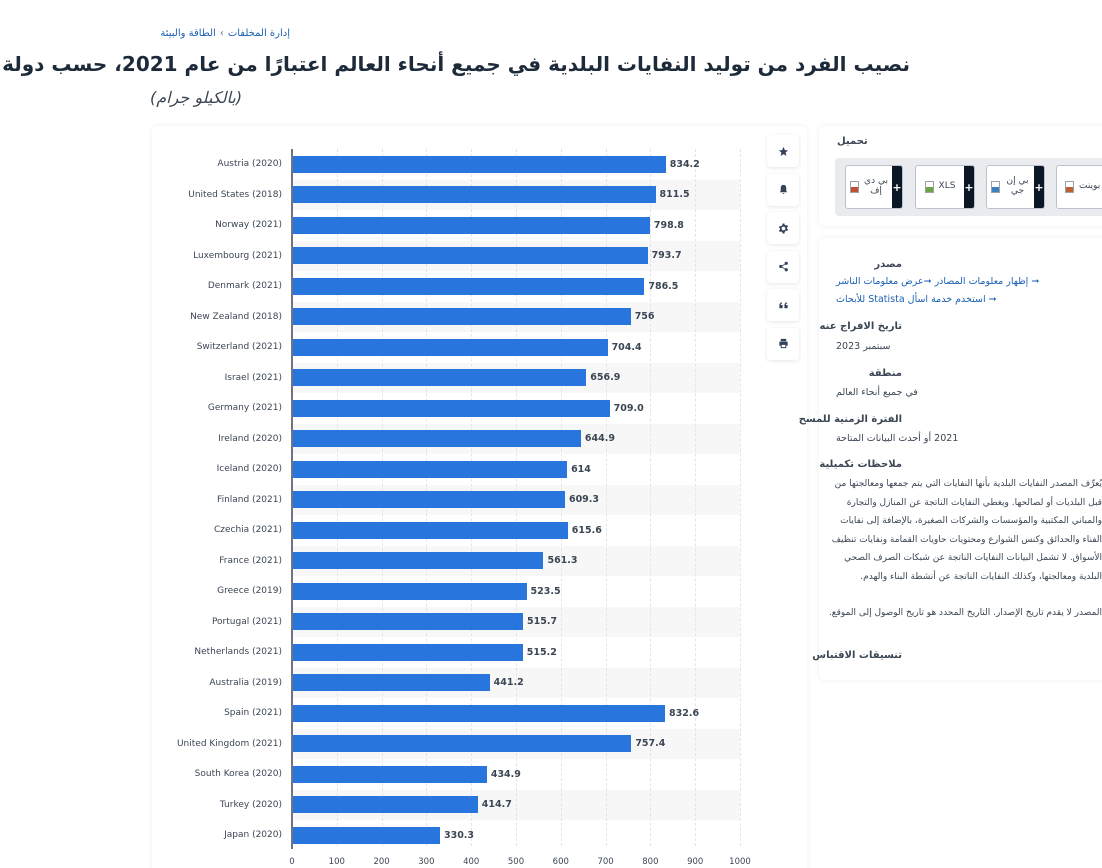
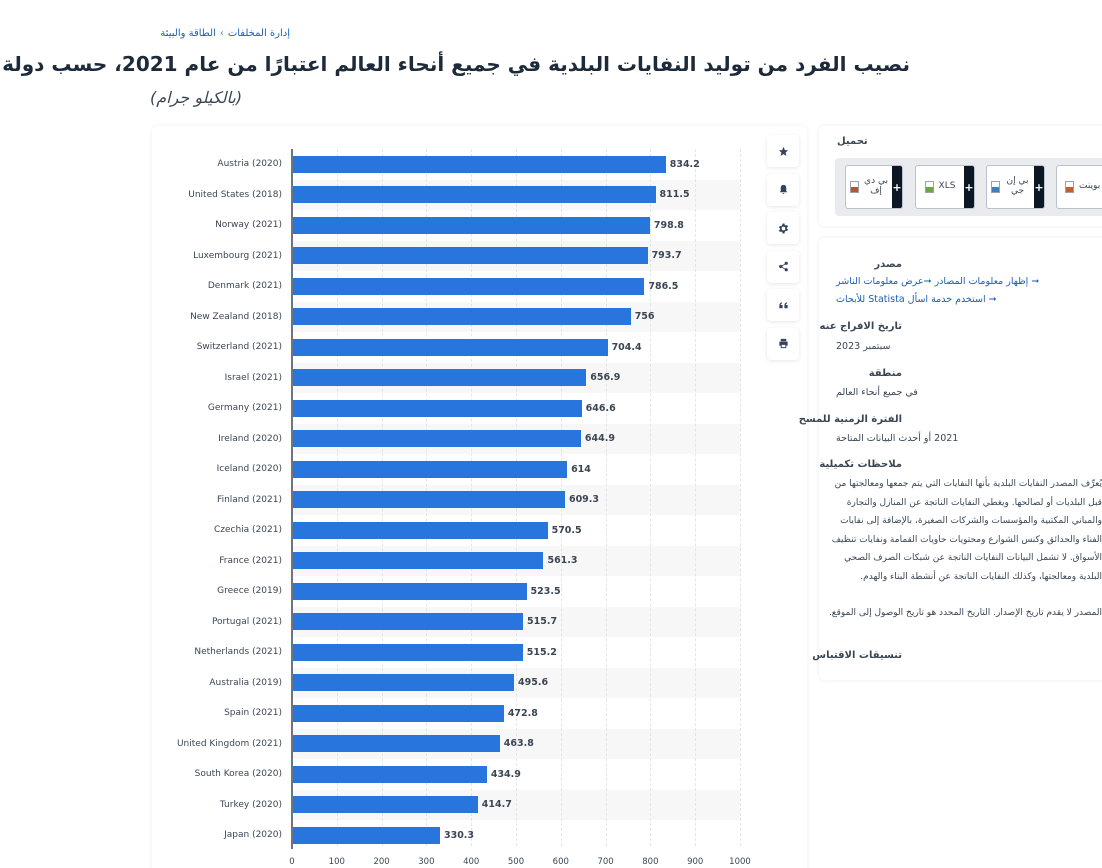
Germany (2021): 709.0 -> 646.6
Czechia (2021): 615.6 -> 570.5
Australia (2019): 441.2 -> 495.6
Spain (2021): 832.6 -> 472.8
United Kingdom (2021): 757.4 -> 463.8
